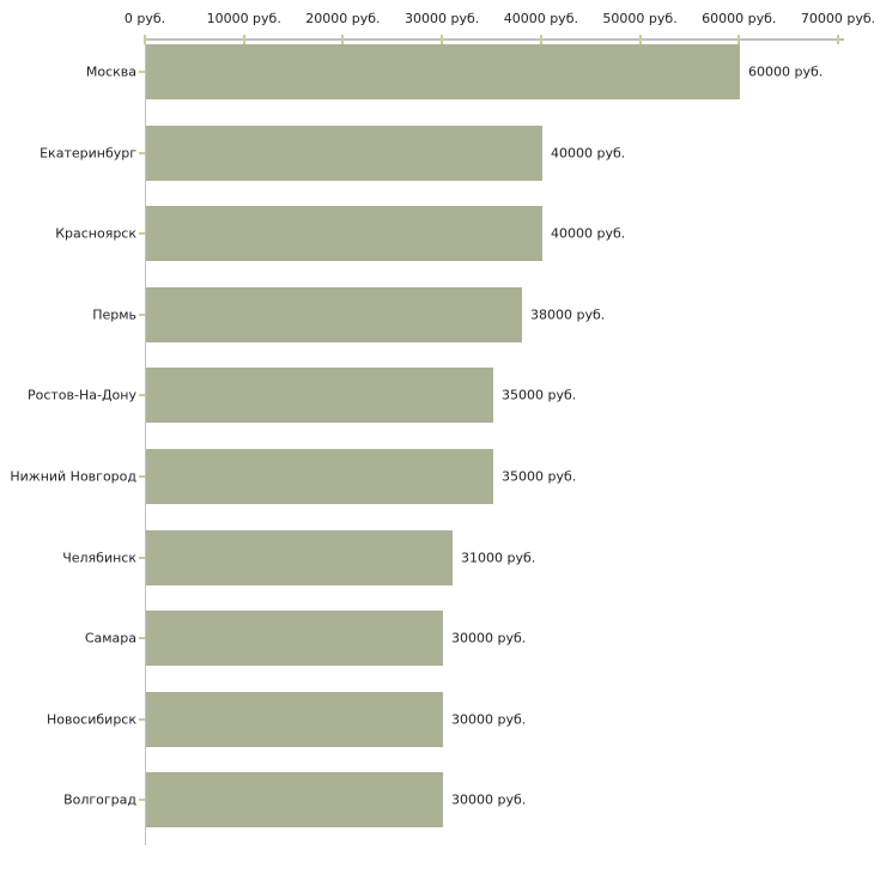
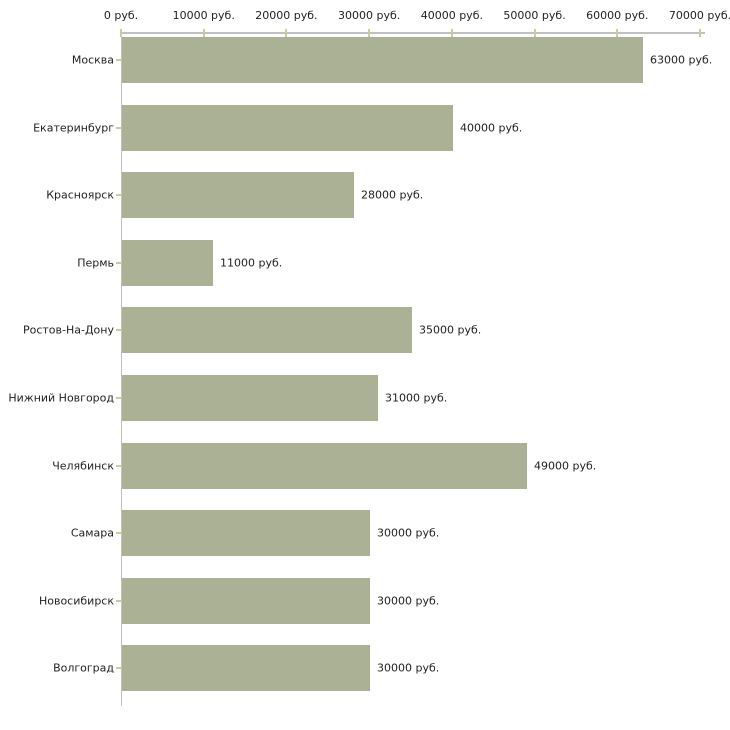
Москва: 60000 -> 63000
Красноярск: 40000 -> 28000
Пермь: 38000 -> 11000
Нижний Новгород: 35000 -> 31000
Челябинск: 31000 -> 49000
